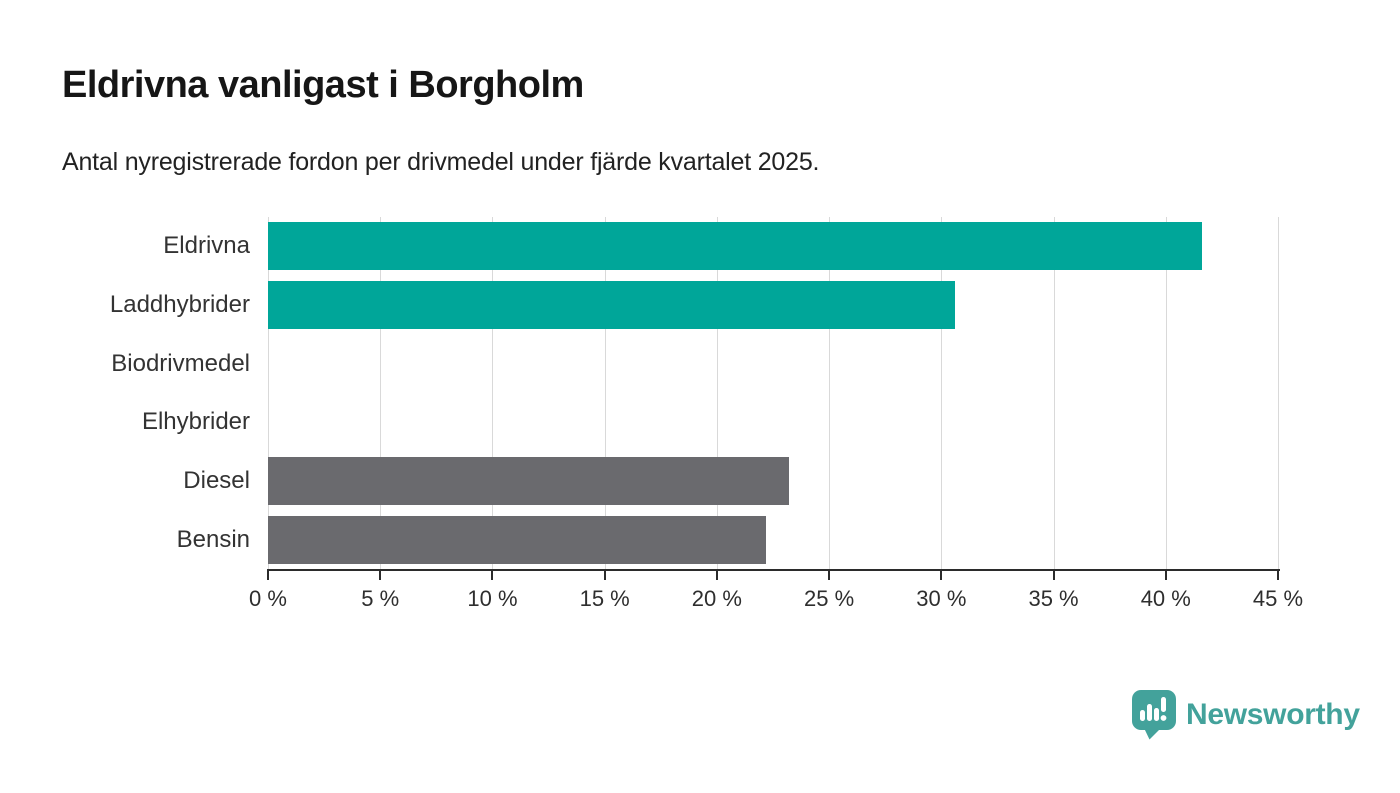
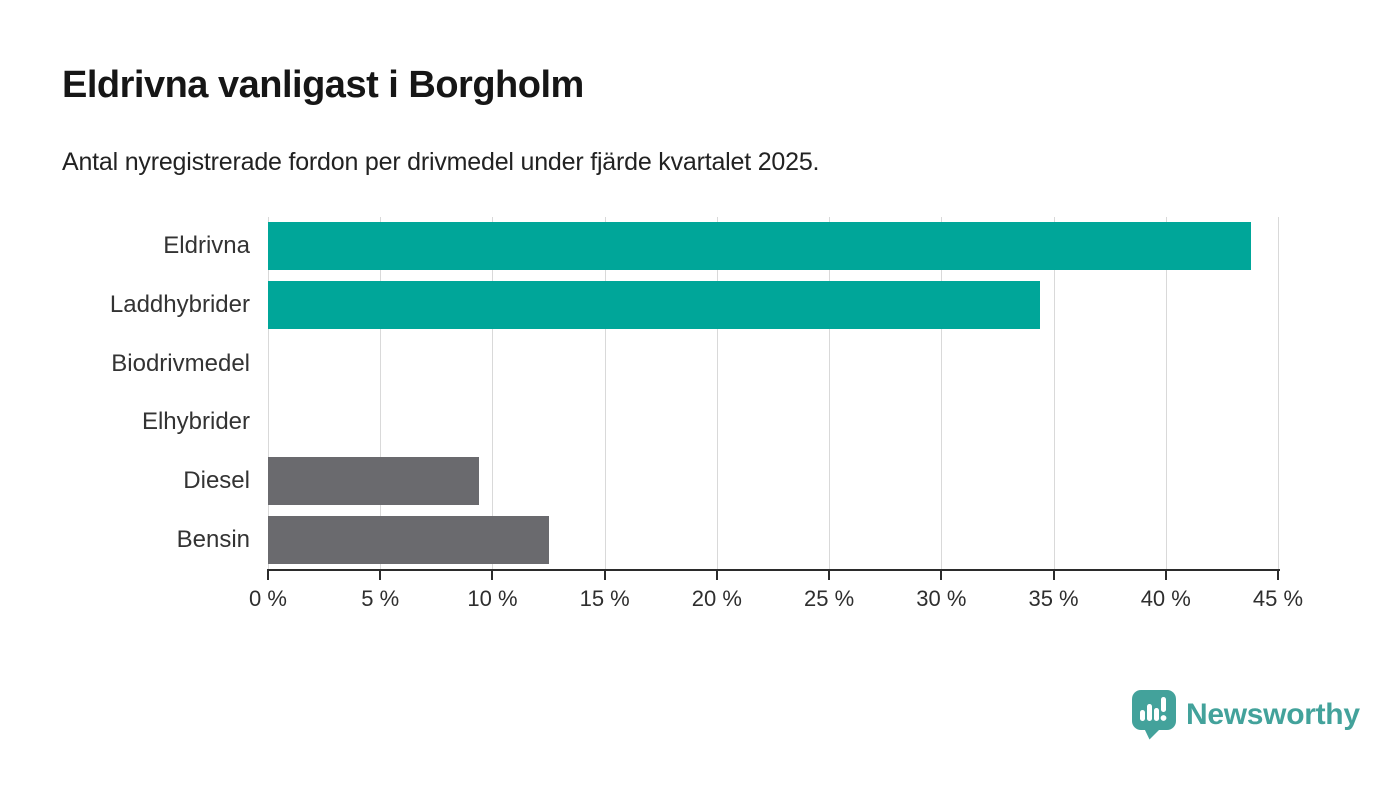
Eldrivna: 41.6% -> 43.8%
Laddhybrider: 30.6% -> 34.4%
Diesel: 23.2% -> 9.4%
Bensin: 22.2% -> 12.5%
